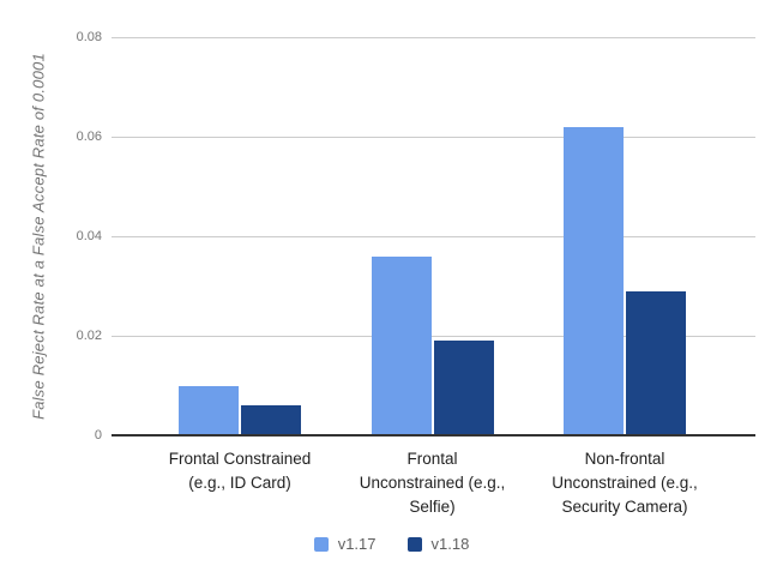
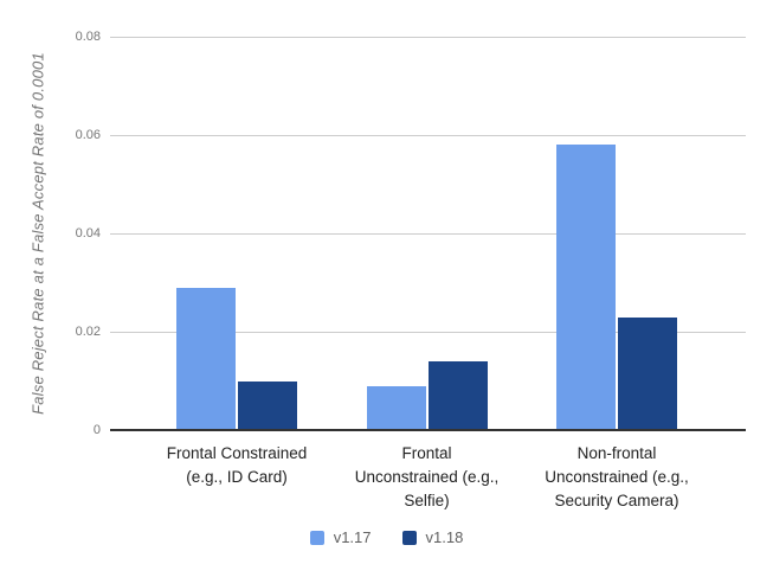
v1.17/Frontal Constrained (e.g., ID Card): 0.010 -> 0.029
v1.18/Frontal Constrained (e.g., ID Card): 0.006 -> 0.010
v1.17/Frontal Unconstrained (e.g., Selfie): 0.036 -> 0.009
v1.18/Frontal Unconstrained (e.g., Selfie): 0.019 -> 0.014
v1.17/Non-frontal Unconstrained (e.g., Security Camera): 0.062 -> 0.058
v1.18/Non-frontal Unconstrained (e.g., Security Camera): 0.029 -> 0.023
